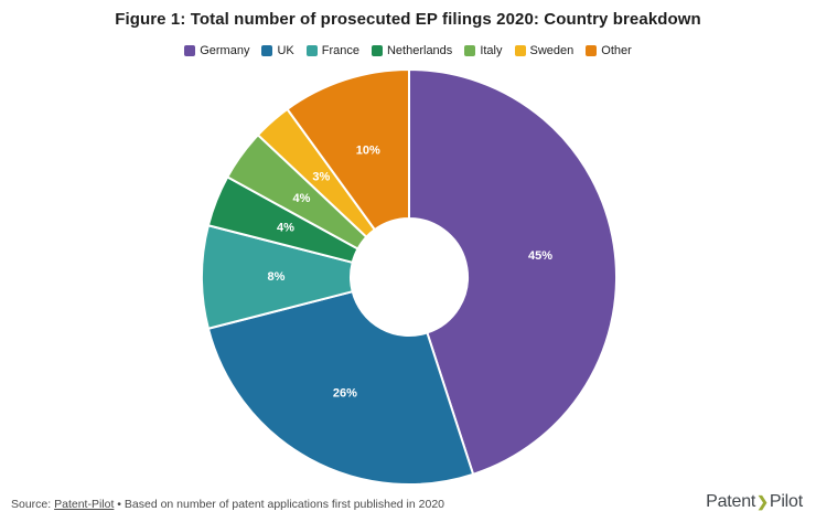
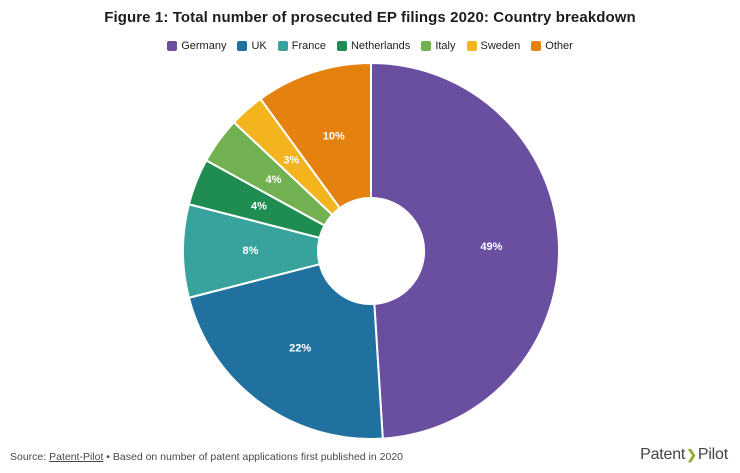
Germany: 45% -> 49%
UK: 26% -> 22%
